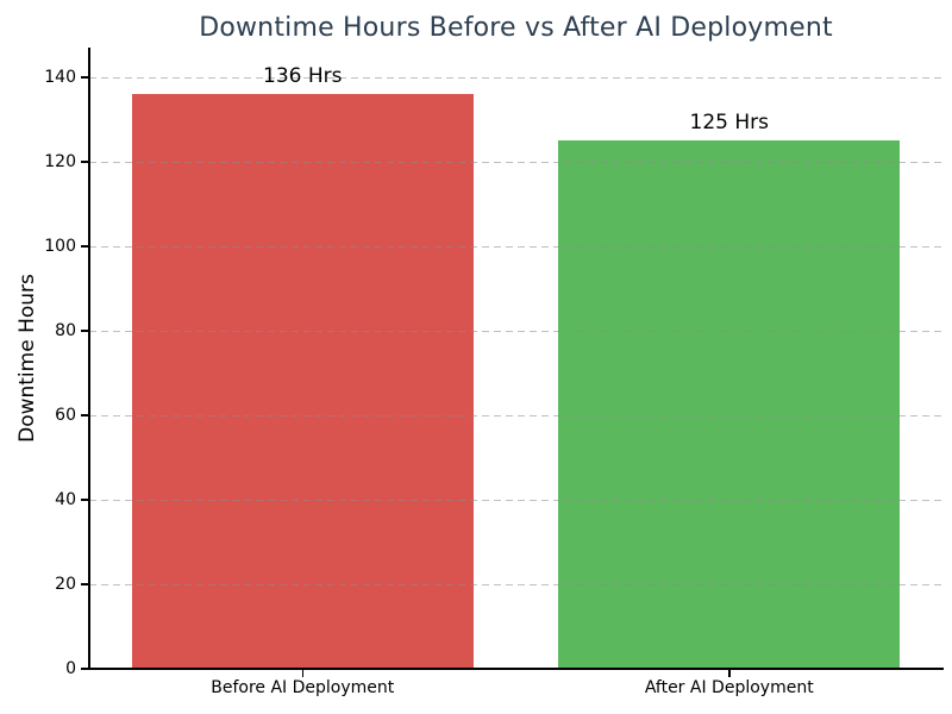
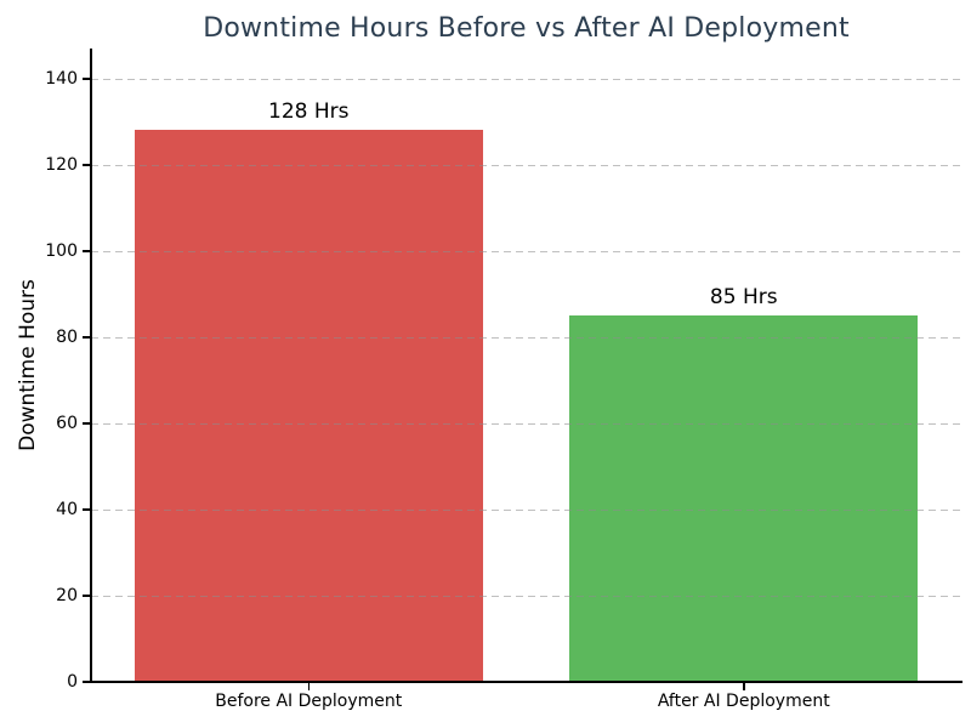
Before AI Deployment: 136 -> 128
After AI Deployment: 125 -> 85
